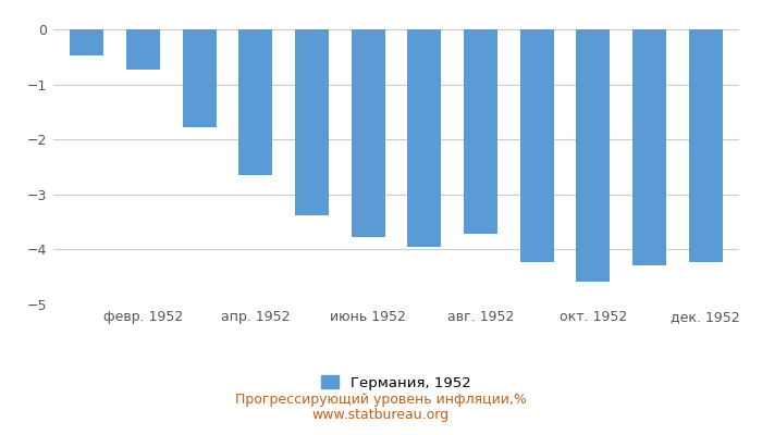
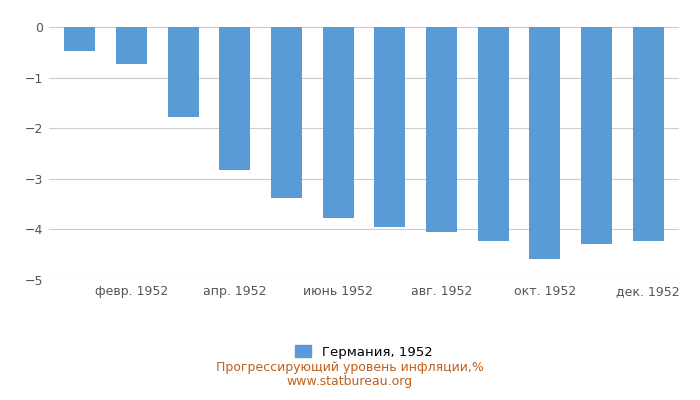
апр. 1952: -2.64 -> -2.83
авг. 1952: -3.72 -> -4.05
